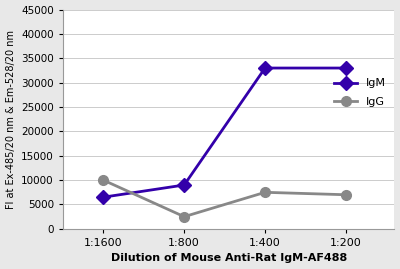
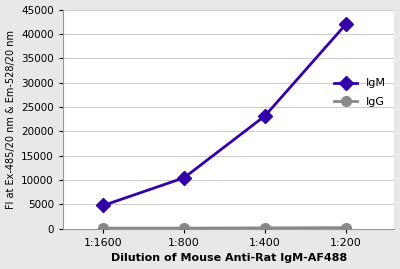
IgM/1:1600: 6500 -> 4800
IgG/1:1600: 10000 -> 200
IgM/1:800: 9000 -> 10500
IgG/1:800: 2500 -> 200
IgM/1:400: 33000 -> 23200
IgG/1:400: 7500 -> 200
IgM/1:200: 33000 -> 42000
IgG/1:200: 7000 -> 200
